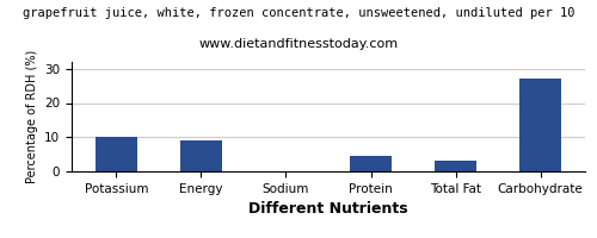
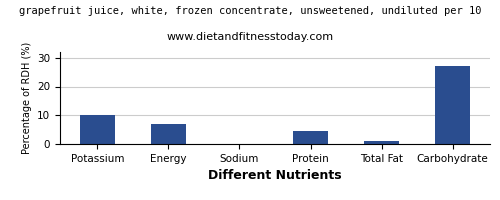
Energy: 9.0 -> 7.0
Total Fat: 3.0 -> 1.0
